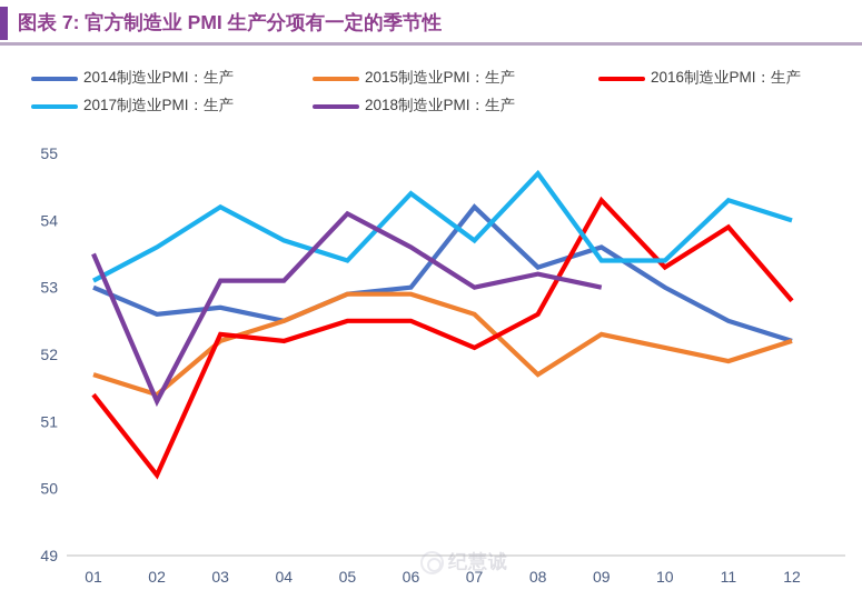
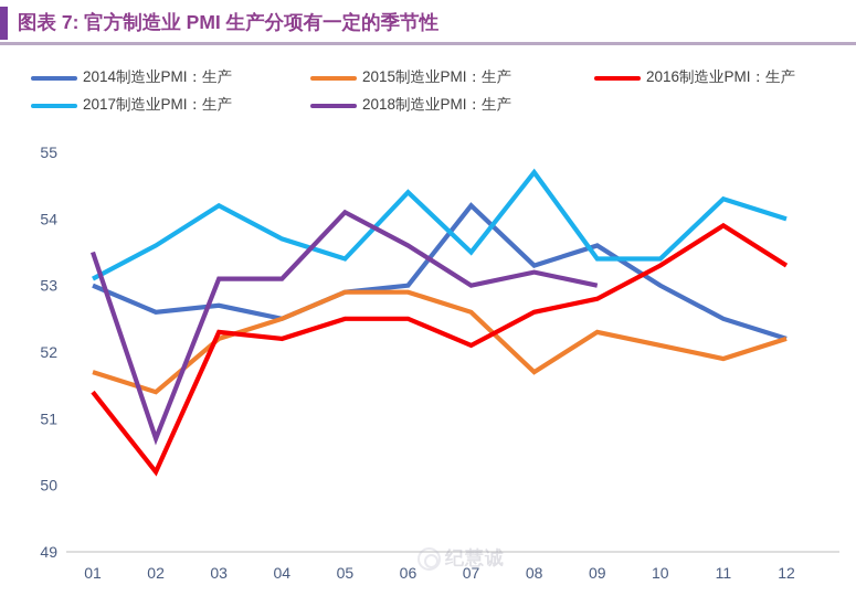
2018制造业PMI：生产/02: 51.3 -> 50.7
2017制造业PMI：生产/07: 53.7 -> 53.5
2016制造业PMI：生产/09: 54.3 -> 52.8
2016制造业PMI：生产/12: 52.8 -> 53.3
